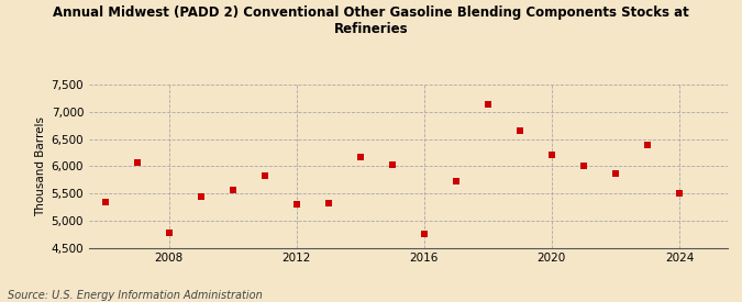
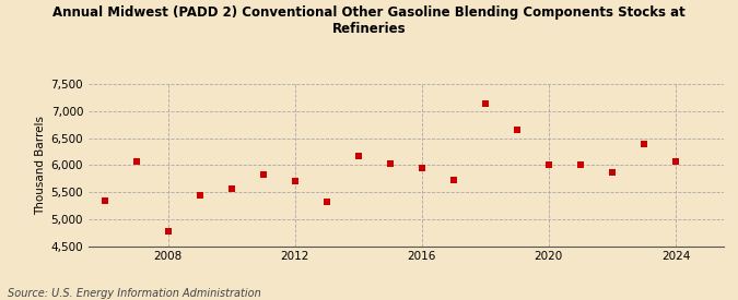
2012: 5,300 -> 5,700
2016: 4,750 -> 5,940
2020: 6,200 -> 6,010
2024: 5,500 -> 6,060
